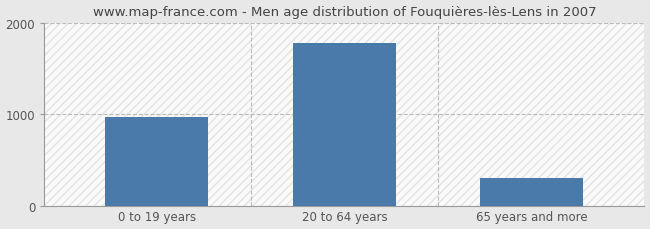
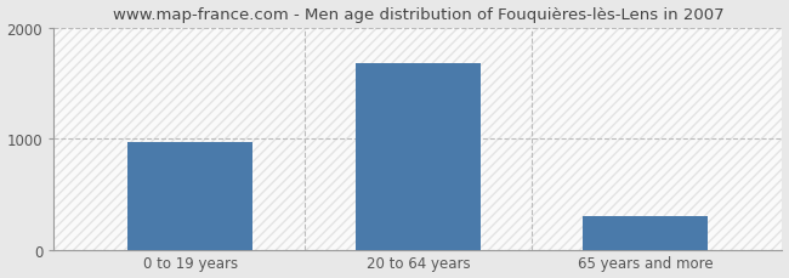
20 to 64 years: 1780 -> 1680
